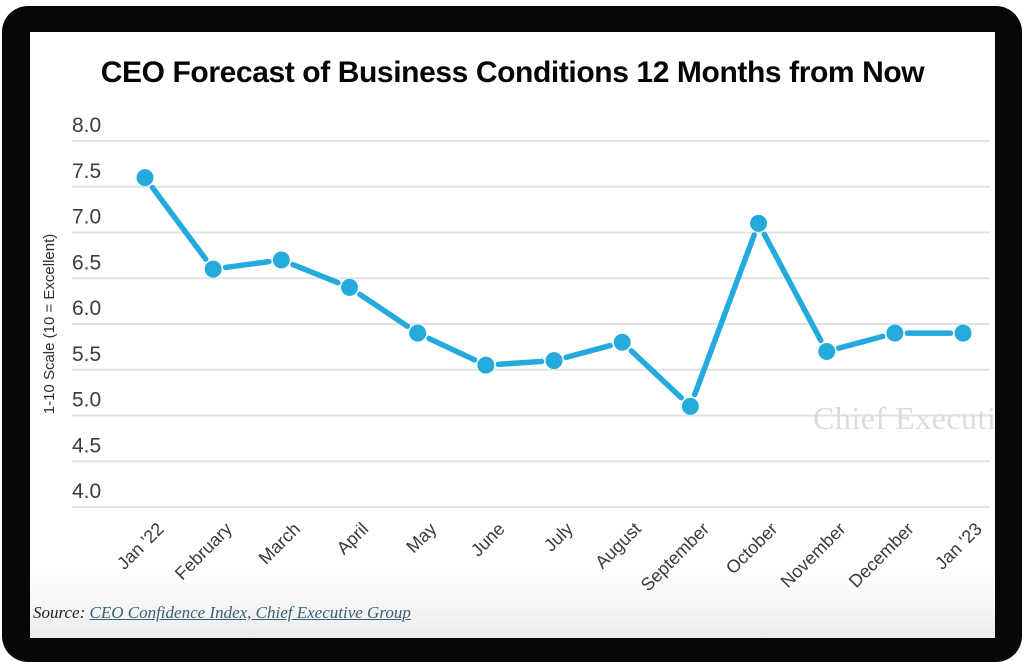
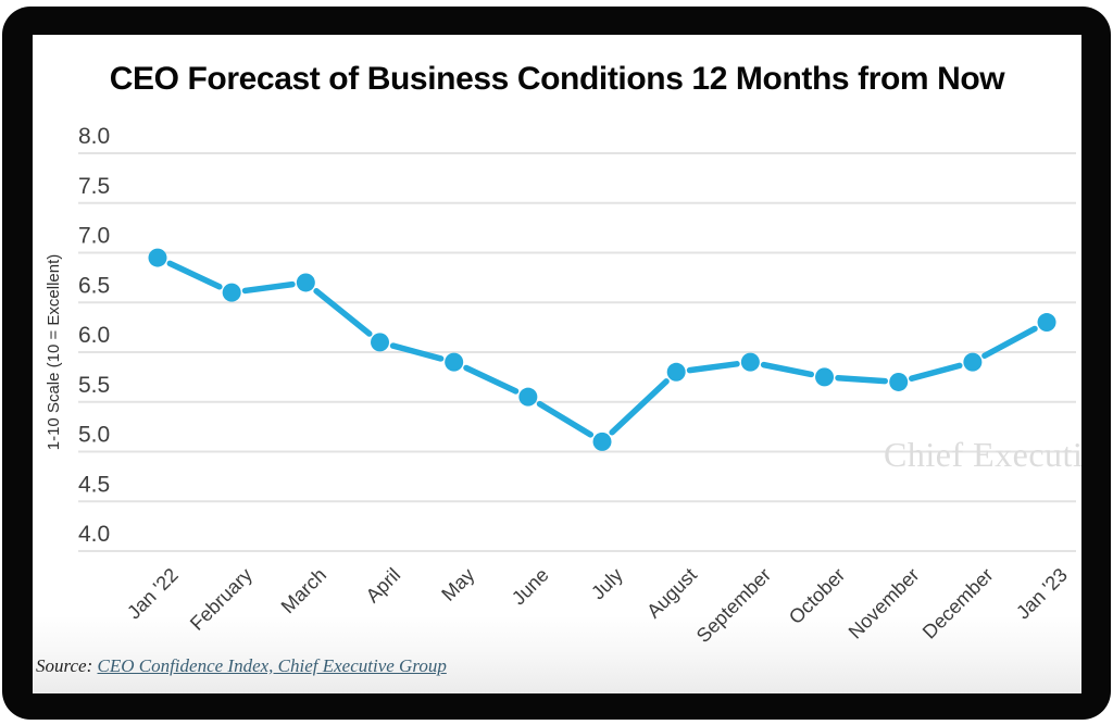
Jan '22: 7.6 -> 7.0
April: 6.4 -> 6.1
July: 5.6 -> 5.1
September: 5.1 -> 5.9
October: 7.1 -> 5.8
Jan '23: 5.9 -> 6.3
